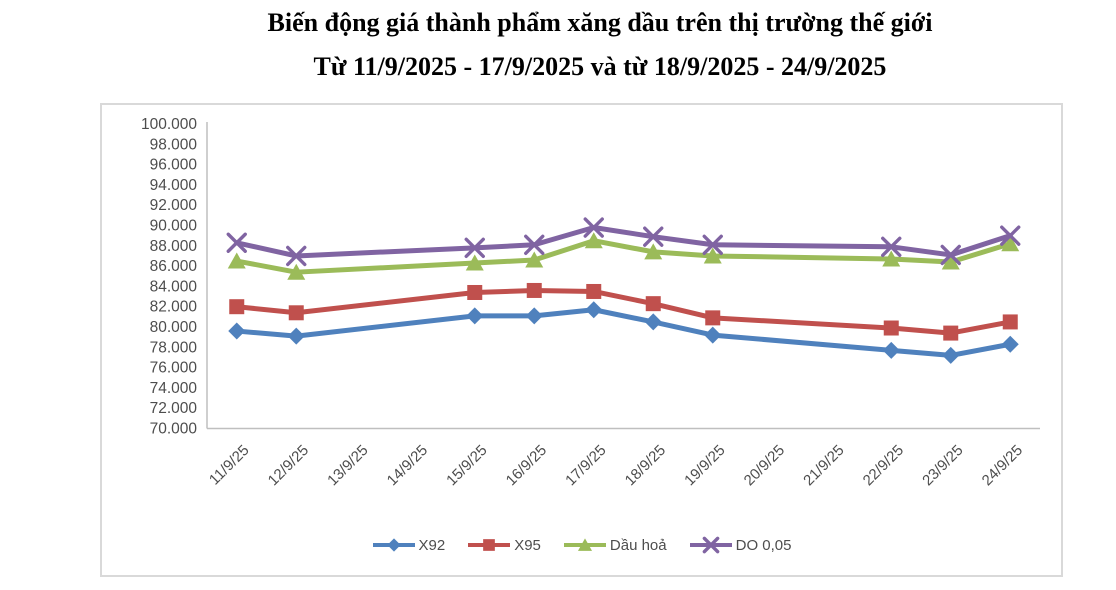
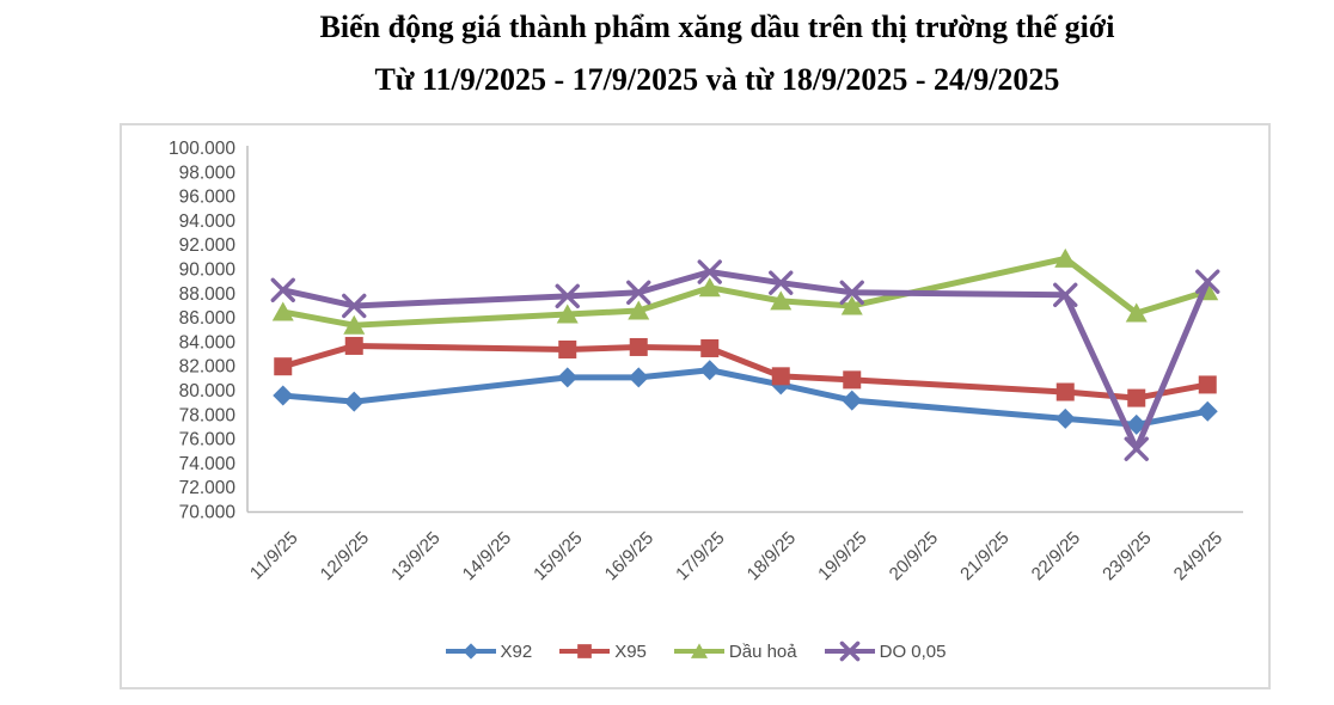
X95/12/9/25: 81400 -> 83700
X95/18/9/25: 82300 -> 81200
Dầu hoả/22/9/25: 86700 -> 90900
DO 0,05/23/9/25: 87100 -> 75200
